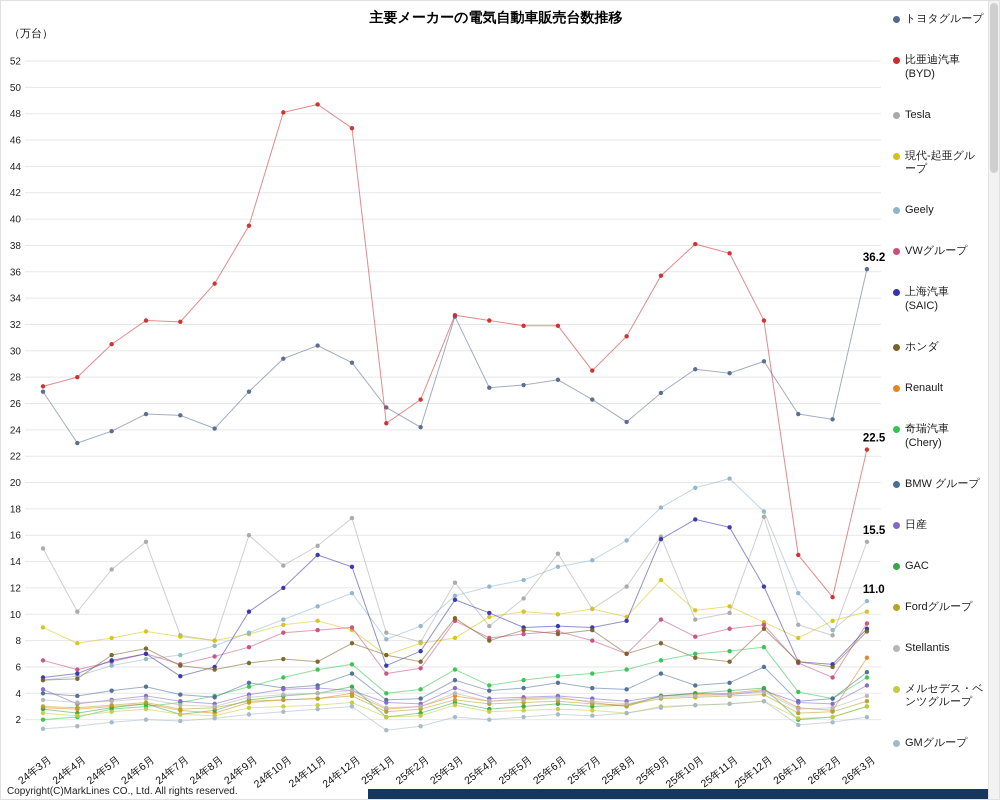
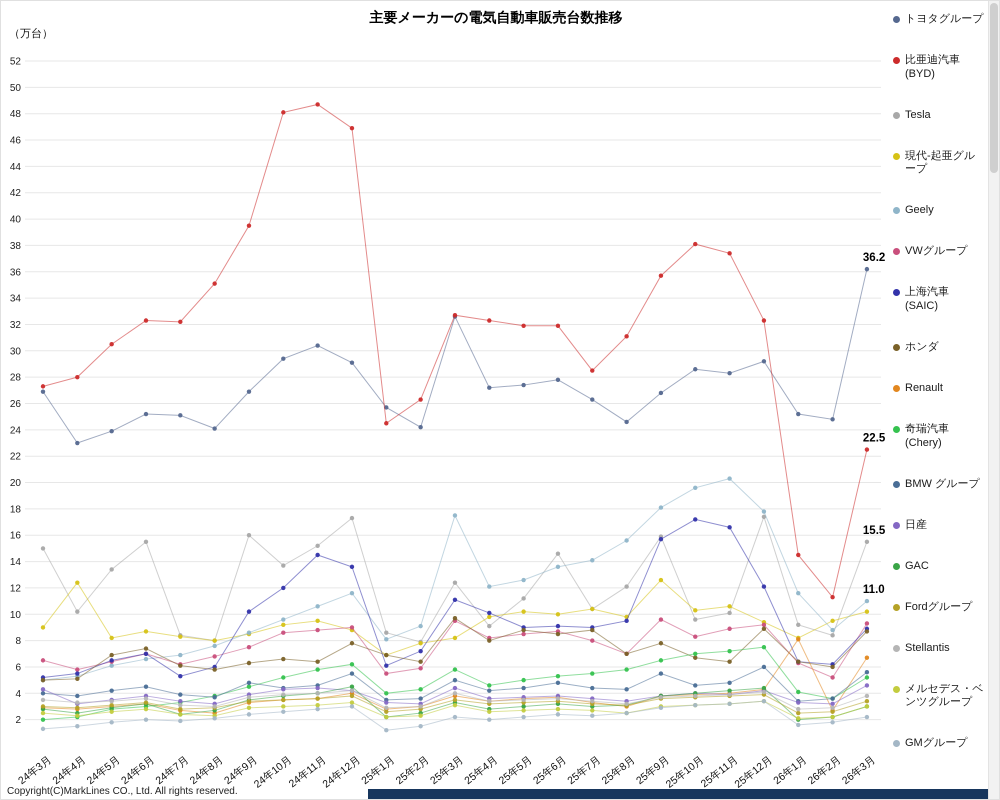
現代-起亜グループ/24年4月: 7.8 -> 12.4
Geely/25年3月: 11.4 -> 17.5
Renault/26年1月: 2.9 -> 8.1
